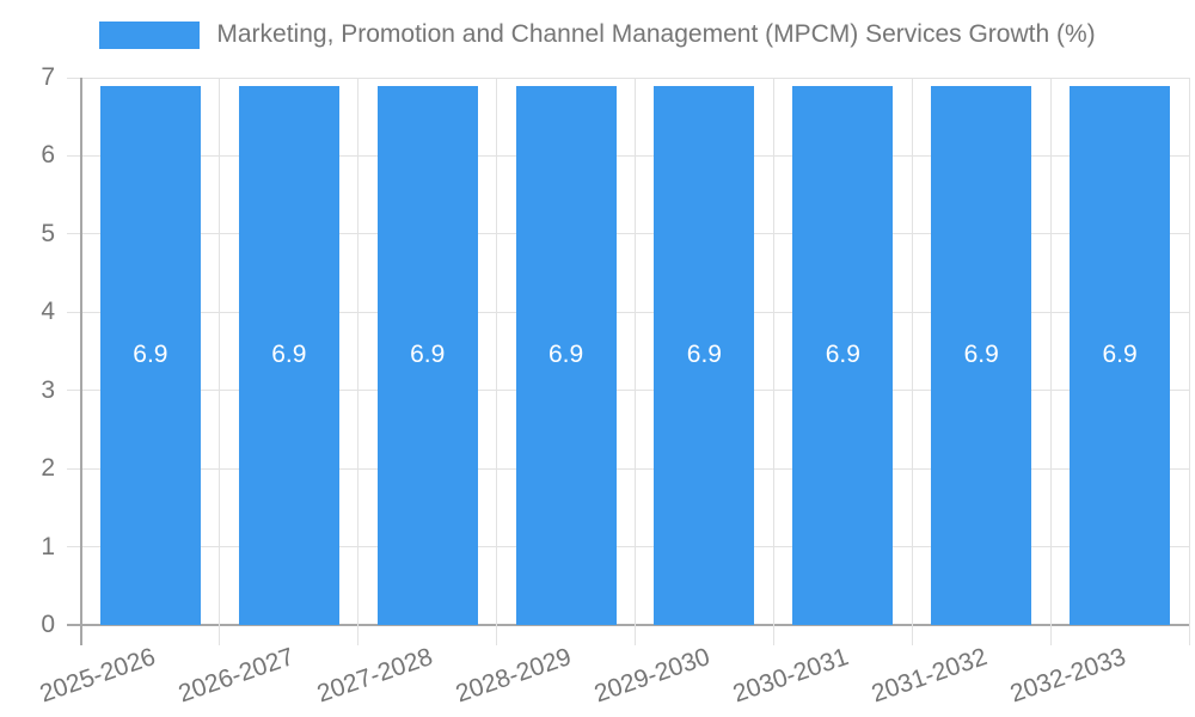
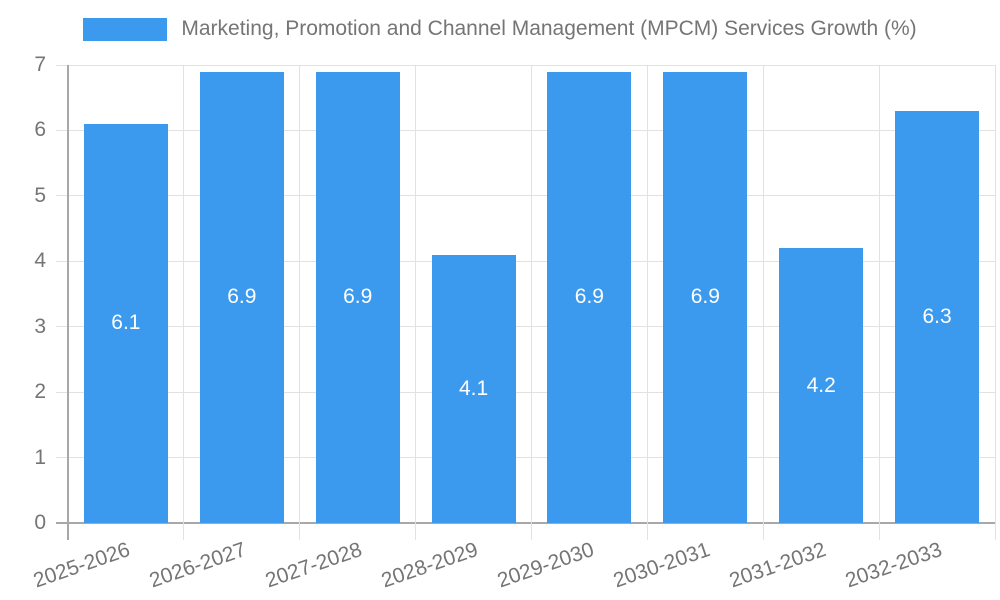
2025-2026: 6.9 -> 6.1
2028-2029: 6.9 -> 4.1
2031-2032: 6.9 -> 4.2
2032-2033: 6.9 -> 6.3
